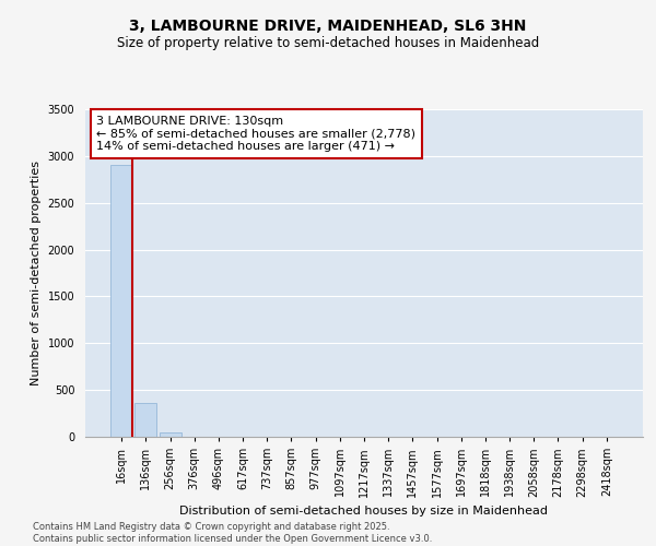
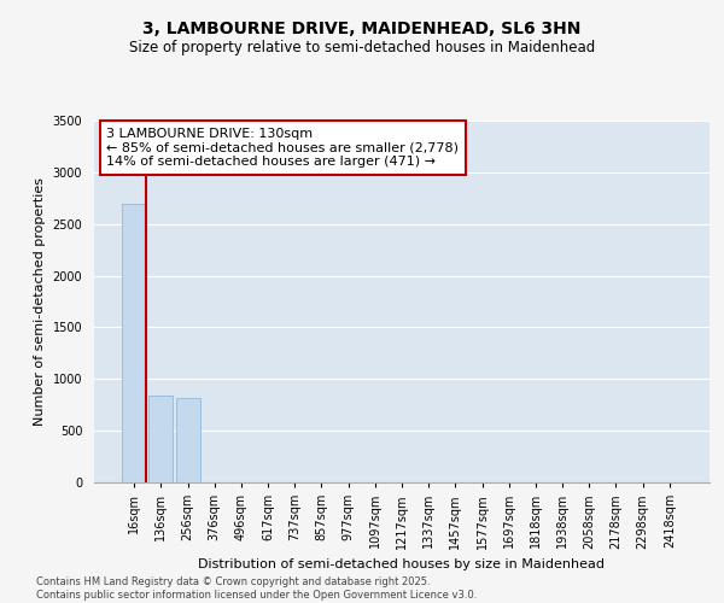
16sqm: 2900 -> 2700
136sqm: 360 -> 840
256sqm: 50 -> 820
